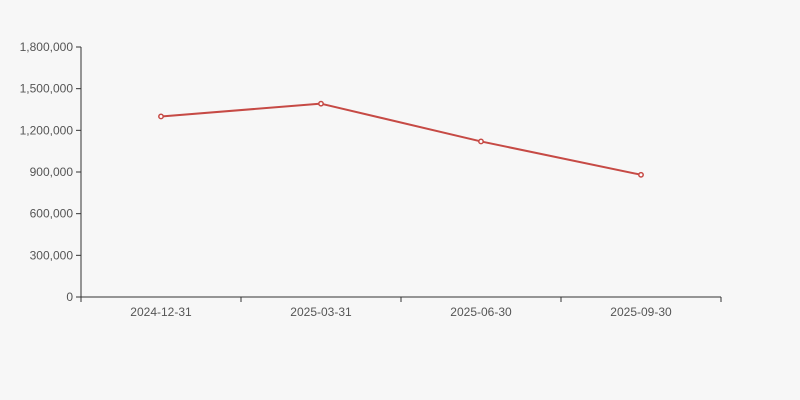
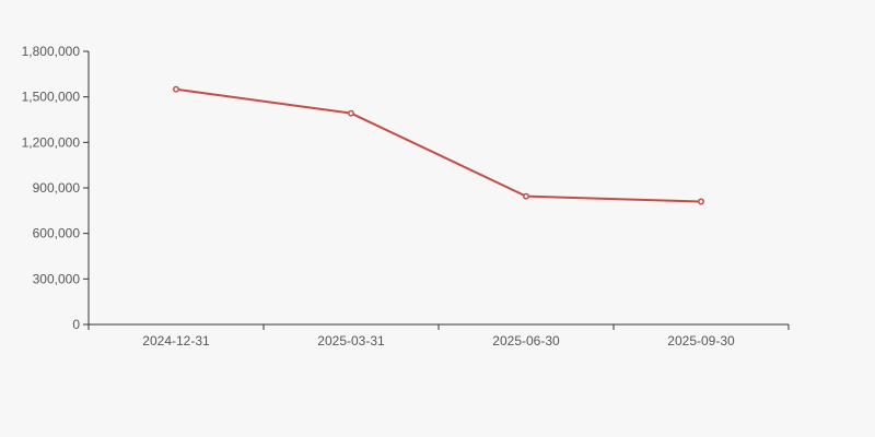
2024-12-31: 1300000 -> 1550000
2025-06-30: 1120000 -> 840000
2025-09-30: 880000 -> 810000
